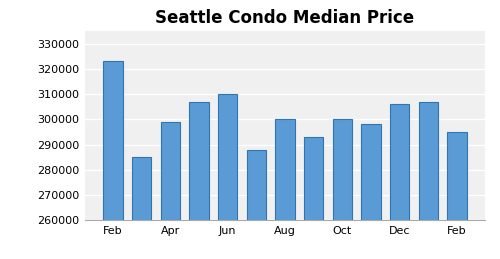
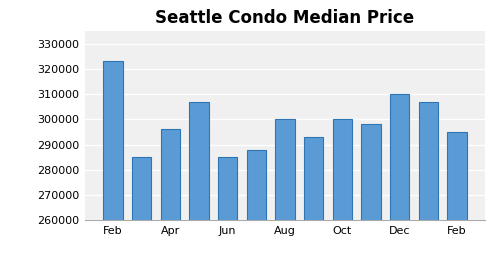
Apr: 299000 -> 296000
Jun: 310000 -> 285000
Dec: 306000 -> 310000
